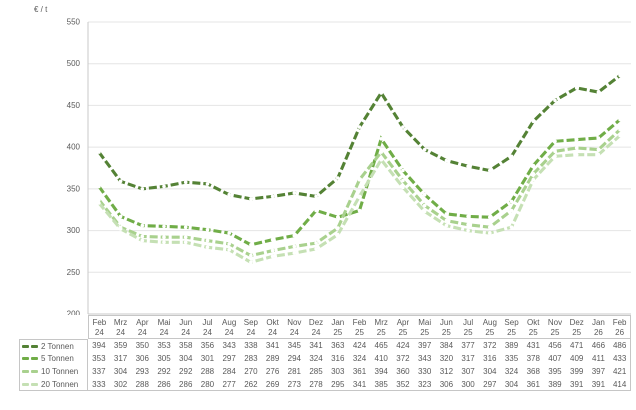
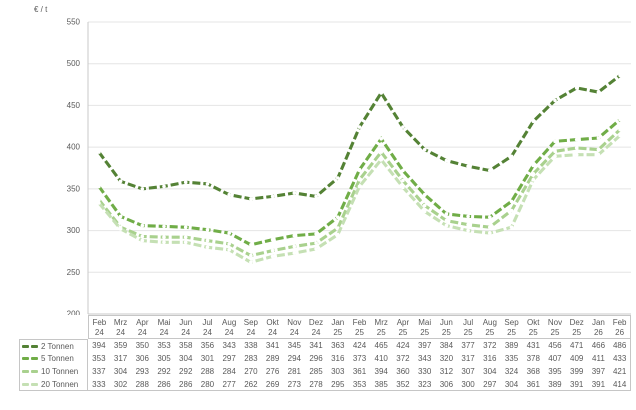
5 Tonnen/Dez 24: 324 -> 296
5 Tonnen/Feb 25: 324 -> 373
20 Tonnen/Feb 25: 341 -> 353
